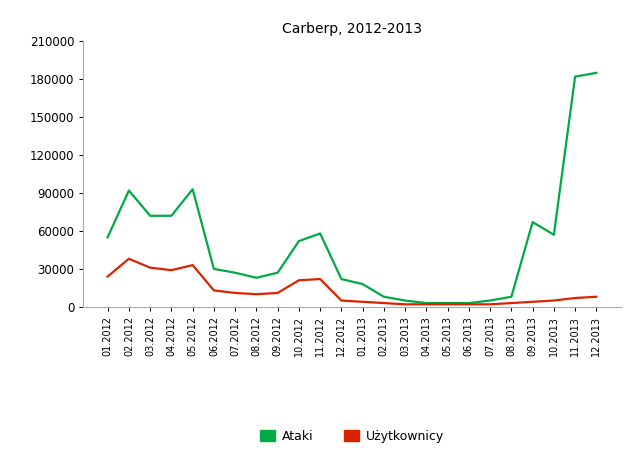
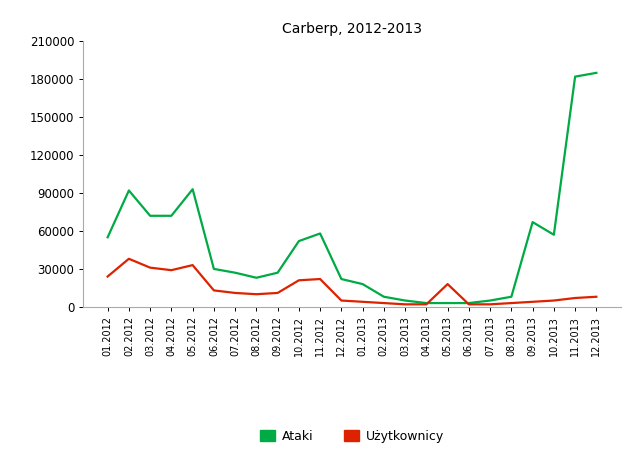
Użytkownicy/05.2013: 2000 -> 18000
